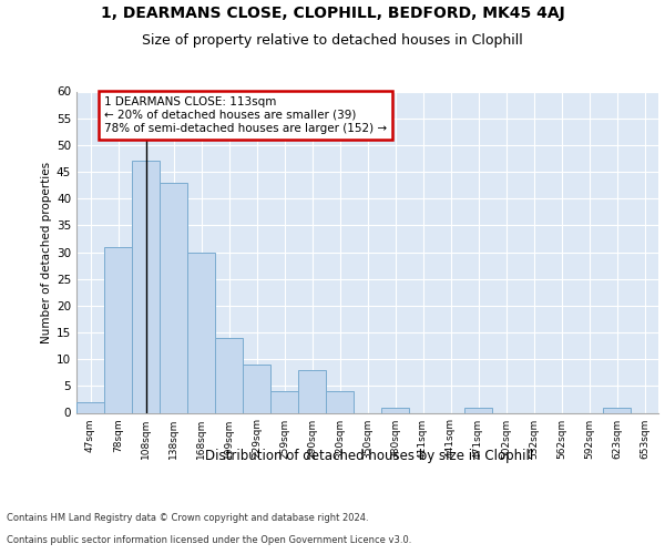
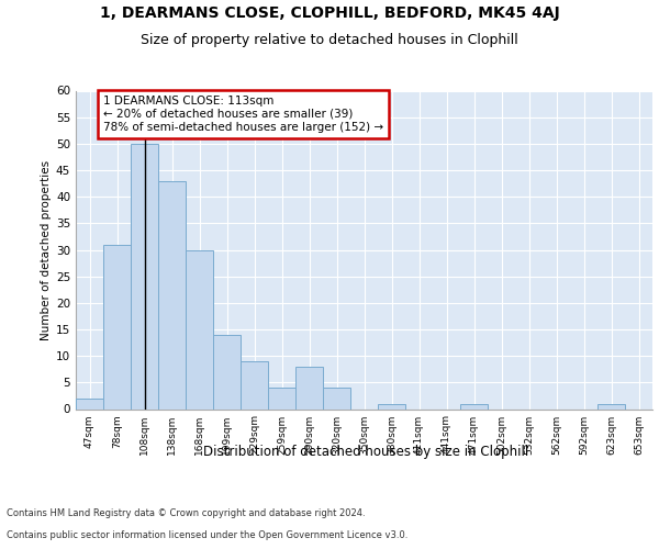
108sqm: 47 -> 50
